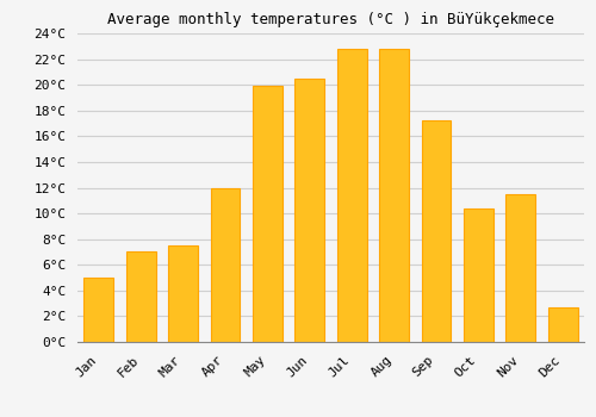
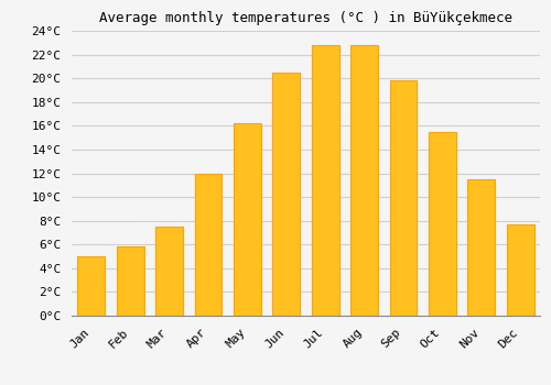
Feb: 7.0°C -> 5.8°C
May: 19.9°C -> 16.2°C
Sep: 17.2°C -> 19.8°C
Oct: 10.4°C -> 15.5°C
Dec: 2.7°C -> 7.7°C
